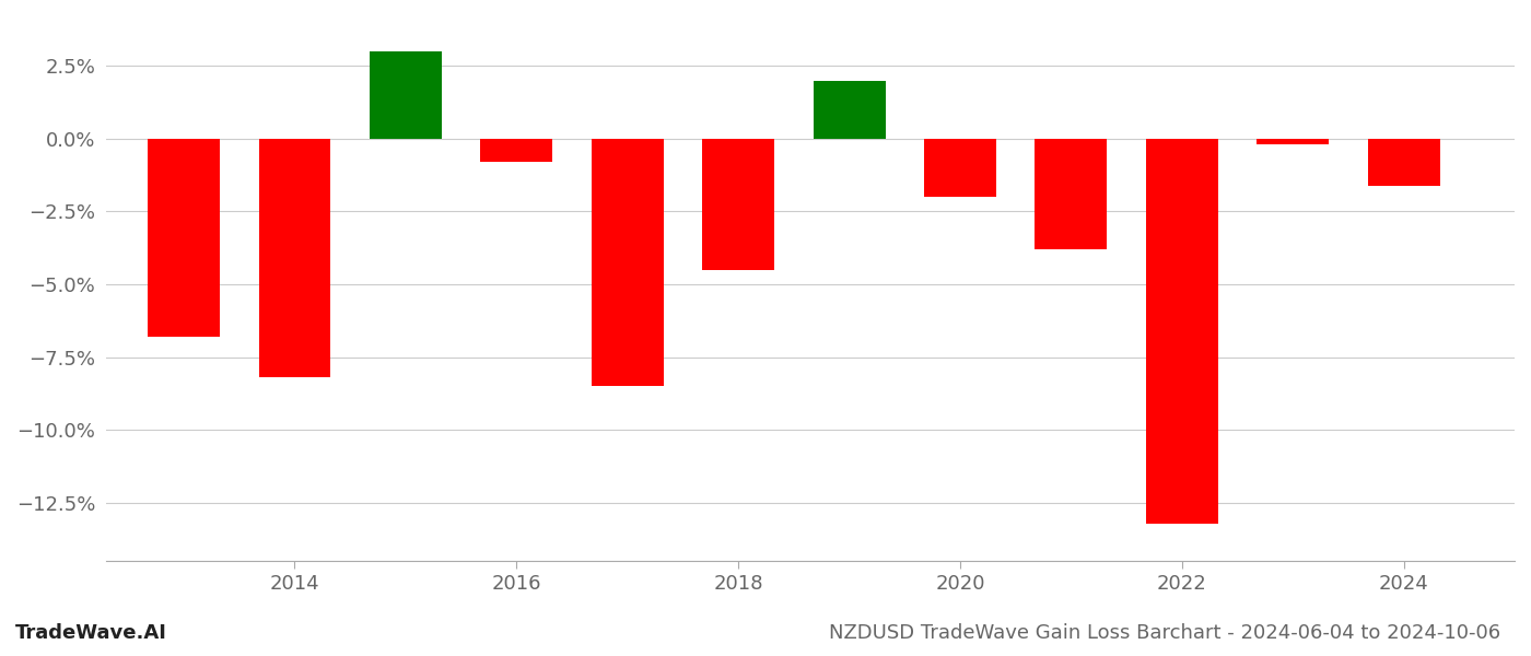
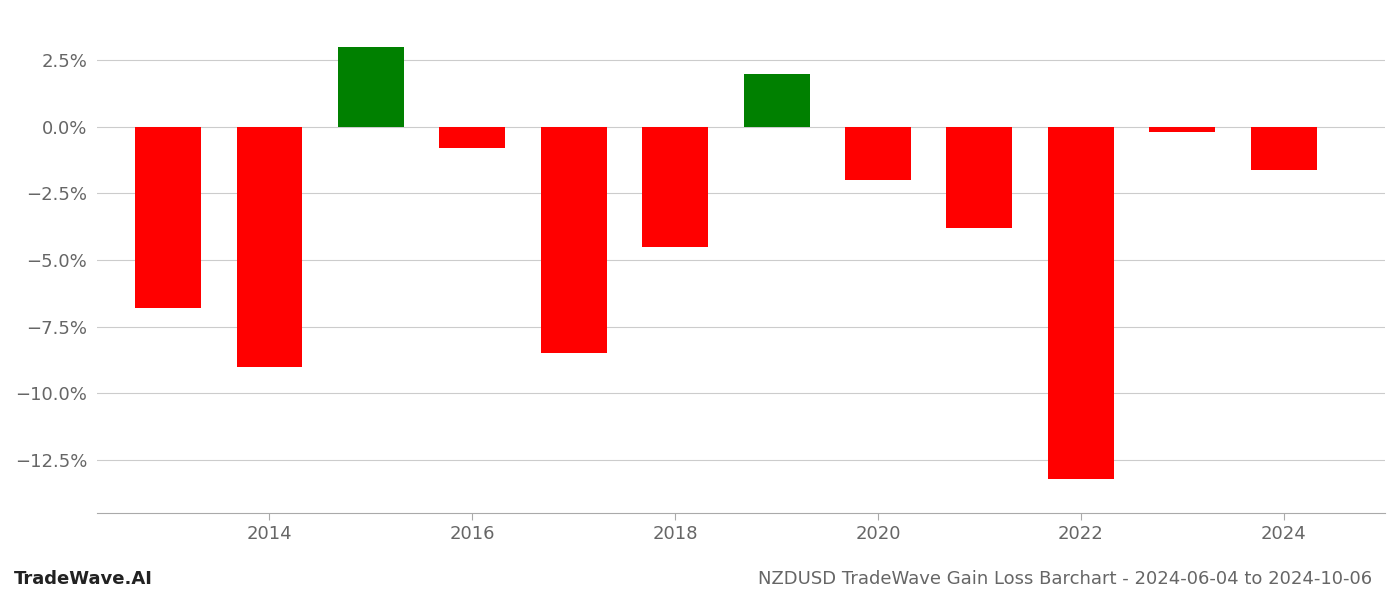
2014: -8.2% -> -9.0%
